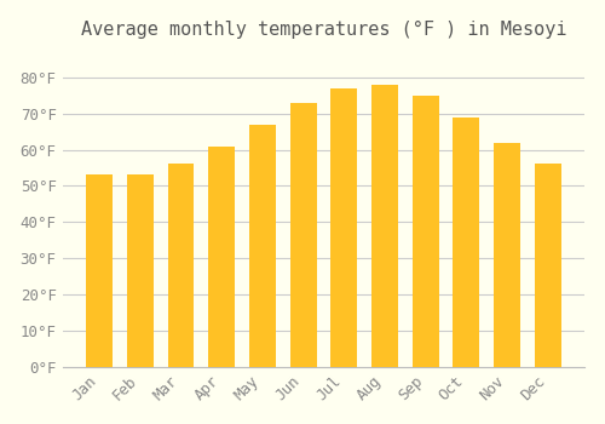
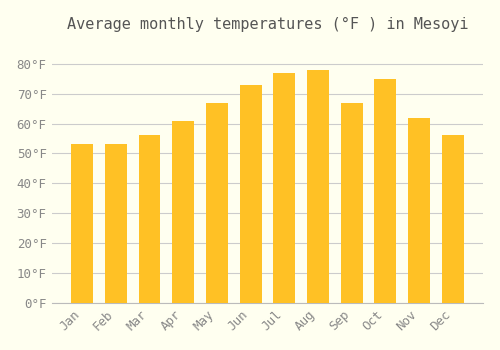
Sep: 75°F -> 67°F
Oct: 69°F -> 75°F
